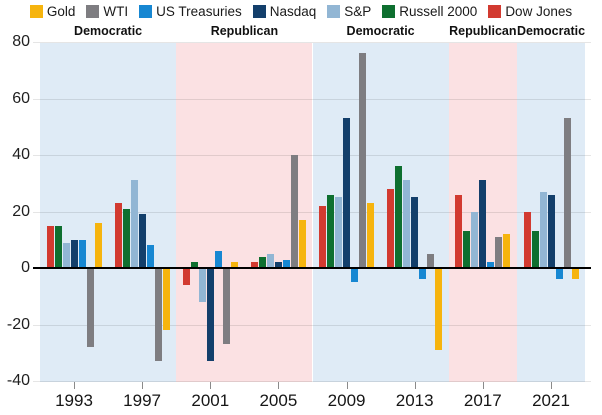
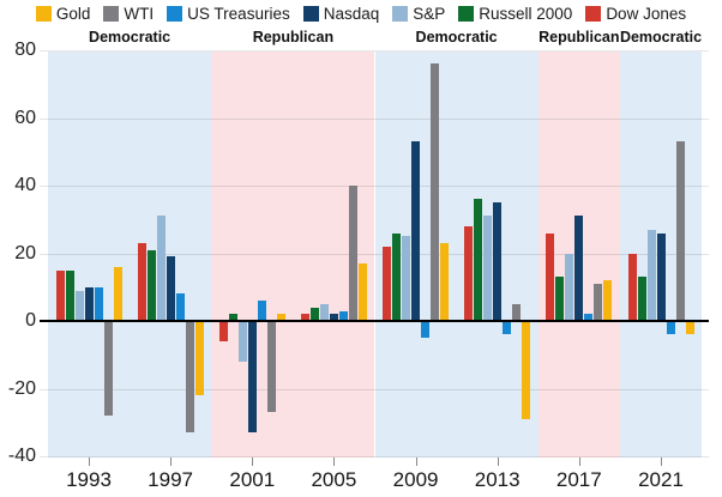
Nasdaq/2013: 25 -> 35
